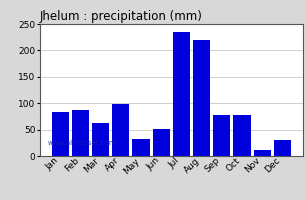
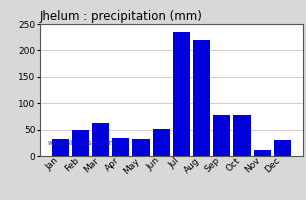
Jan: 84 -> 32
Feb: 88 -> 50
Apr: 98 -> 35
